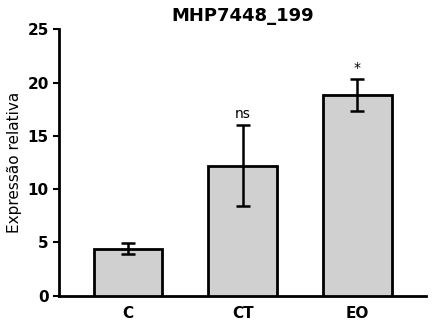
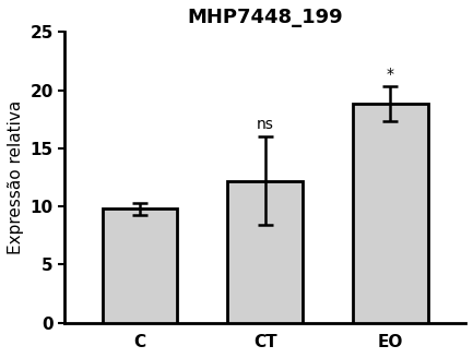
C: 4.4 -> 9.8
